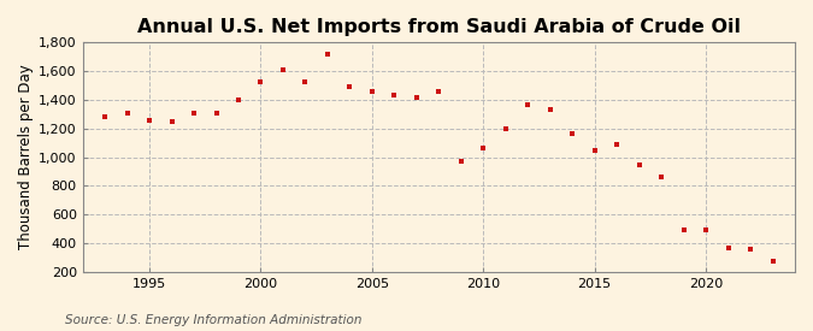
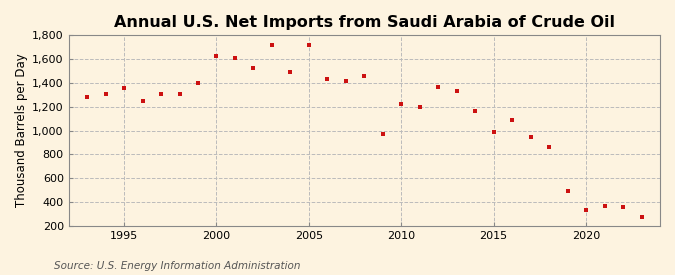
1995: 1,260 -> 1,360
2000: 1,520 -> 1,630
2005: 1,460 -> 1,720
2010: 1,060 -> 1,220
2015: 1,040 -> 990
2020: 500 -> 330
